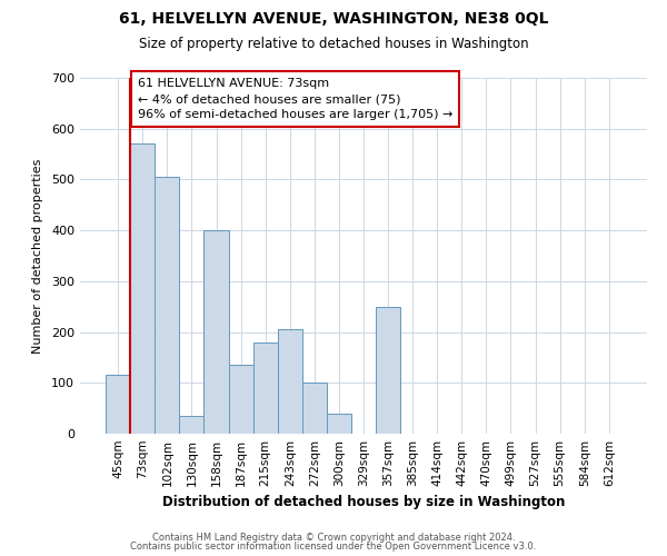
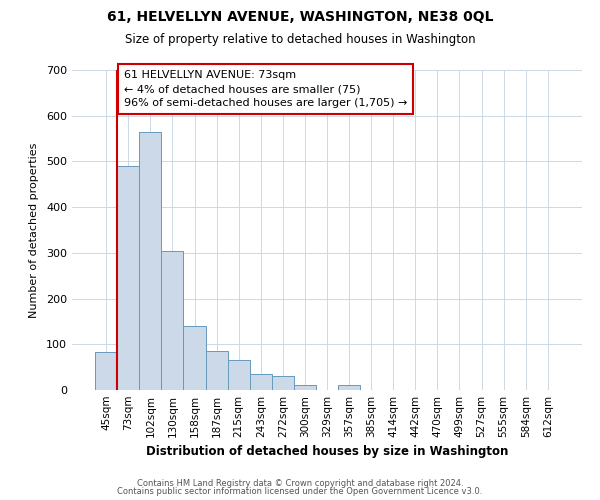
45sqm: 115 -> 84
73sqm: 570 -> 490
102sqm: 505 -> 565
130sqm: 35 -> 305
158sqm: 400 -> 140
187sqm: 135 -> 86
215sqm: 180 -> 65
243sqm: 205 -> 36
272sqm: 100 -> 30
300sqm: 40 -> 12
357sqm: 250 -> 12
